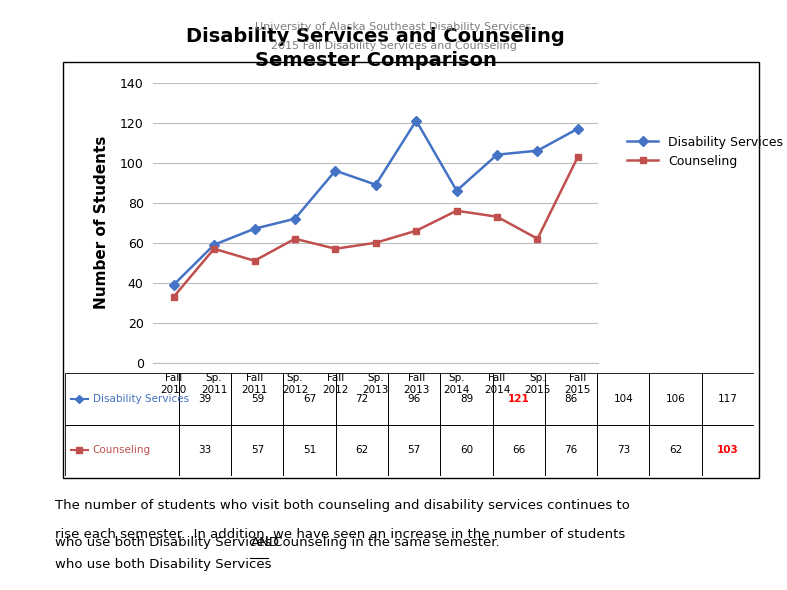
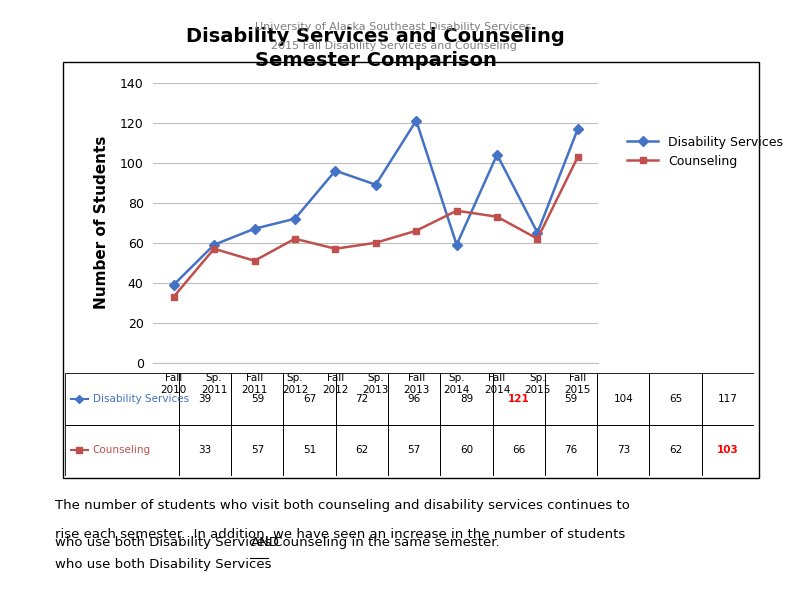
Disability Services/Sp. 2014: 86 -> 59
Disability Services/Sp. 2015: 106 -> 65
